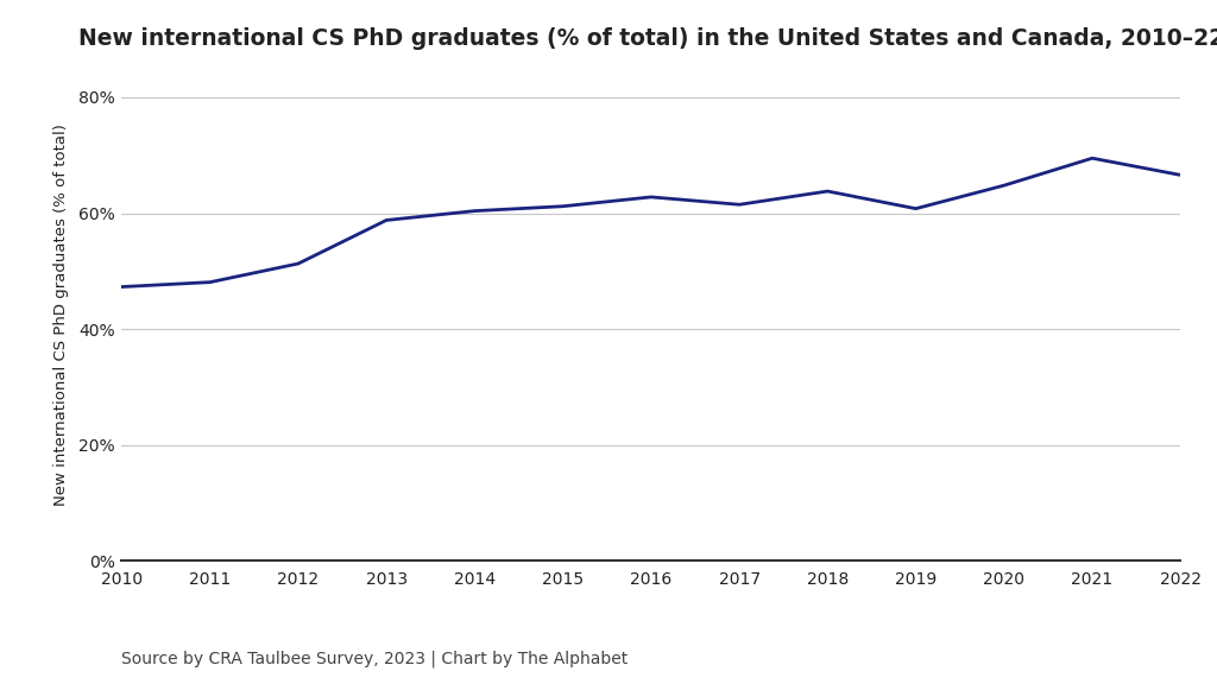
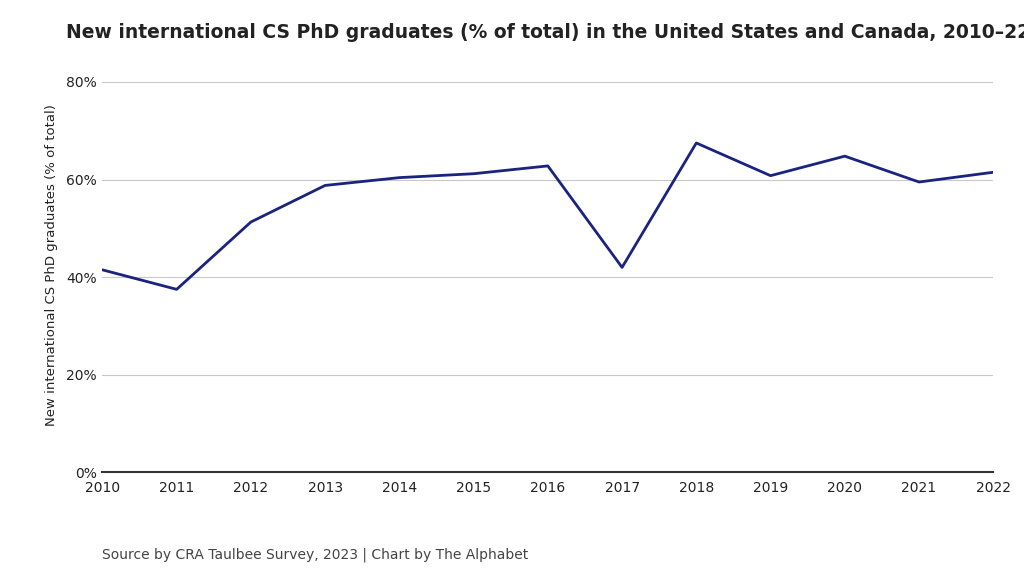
2010: 47.3% -> 41.5%
2011: 48.1% -> 37.5%
2017: 61.5% -> 42.0%
2018: 63.8% -> 67.5%
2021: 69.5% -> 59.5%
2022: 66.6% -> 61.5%
